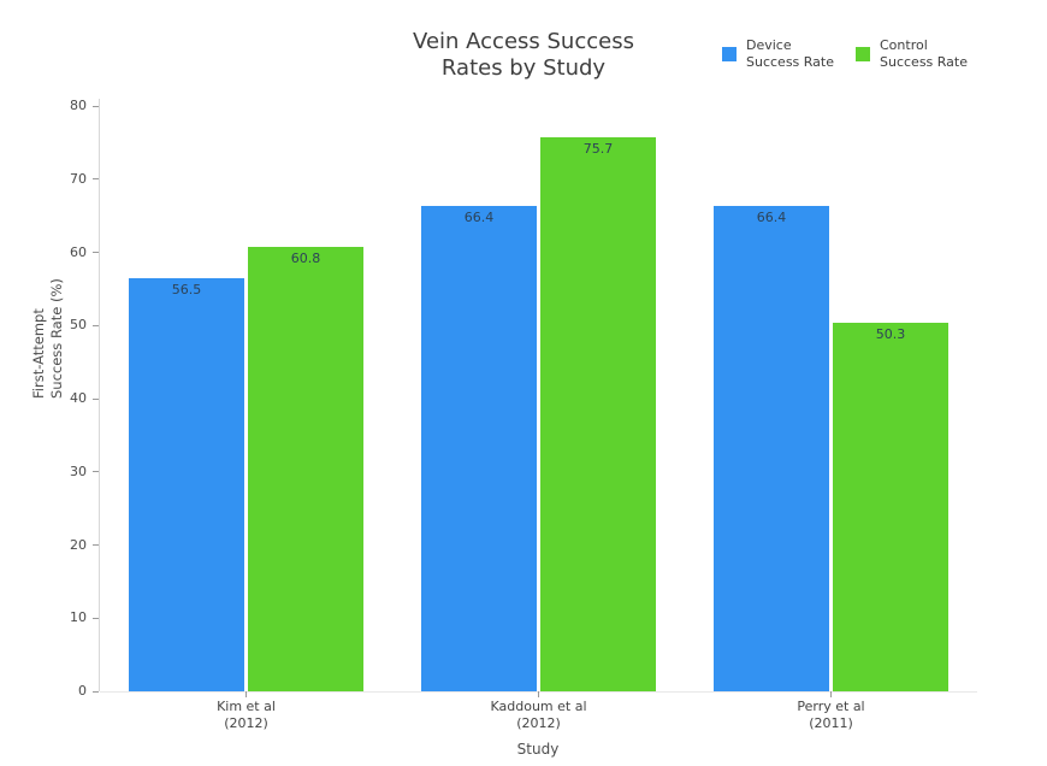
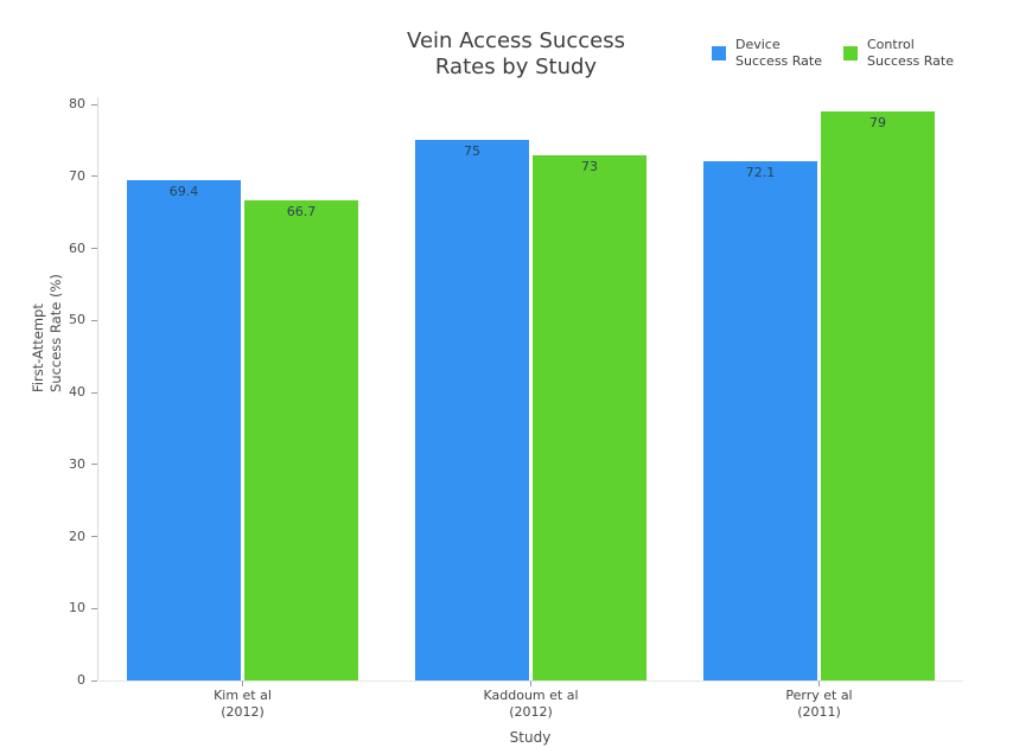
Device Success Rate/Kim et al (2012): 56.5 -> 69.4
Control Success Rate/Kim et al (2012): 60.8 -> 66.7
Device Success Rate/Kaddoum et al (2012): 66.4 -> 75
Control Success Rate/Kaddoum et al (2012): 75.7 -> 73
Device Success Rate/Perry et al (2011): 66.4 -> 72.1
Control Success Rate/Perry et al (2011): 50.3 -> 79
